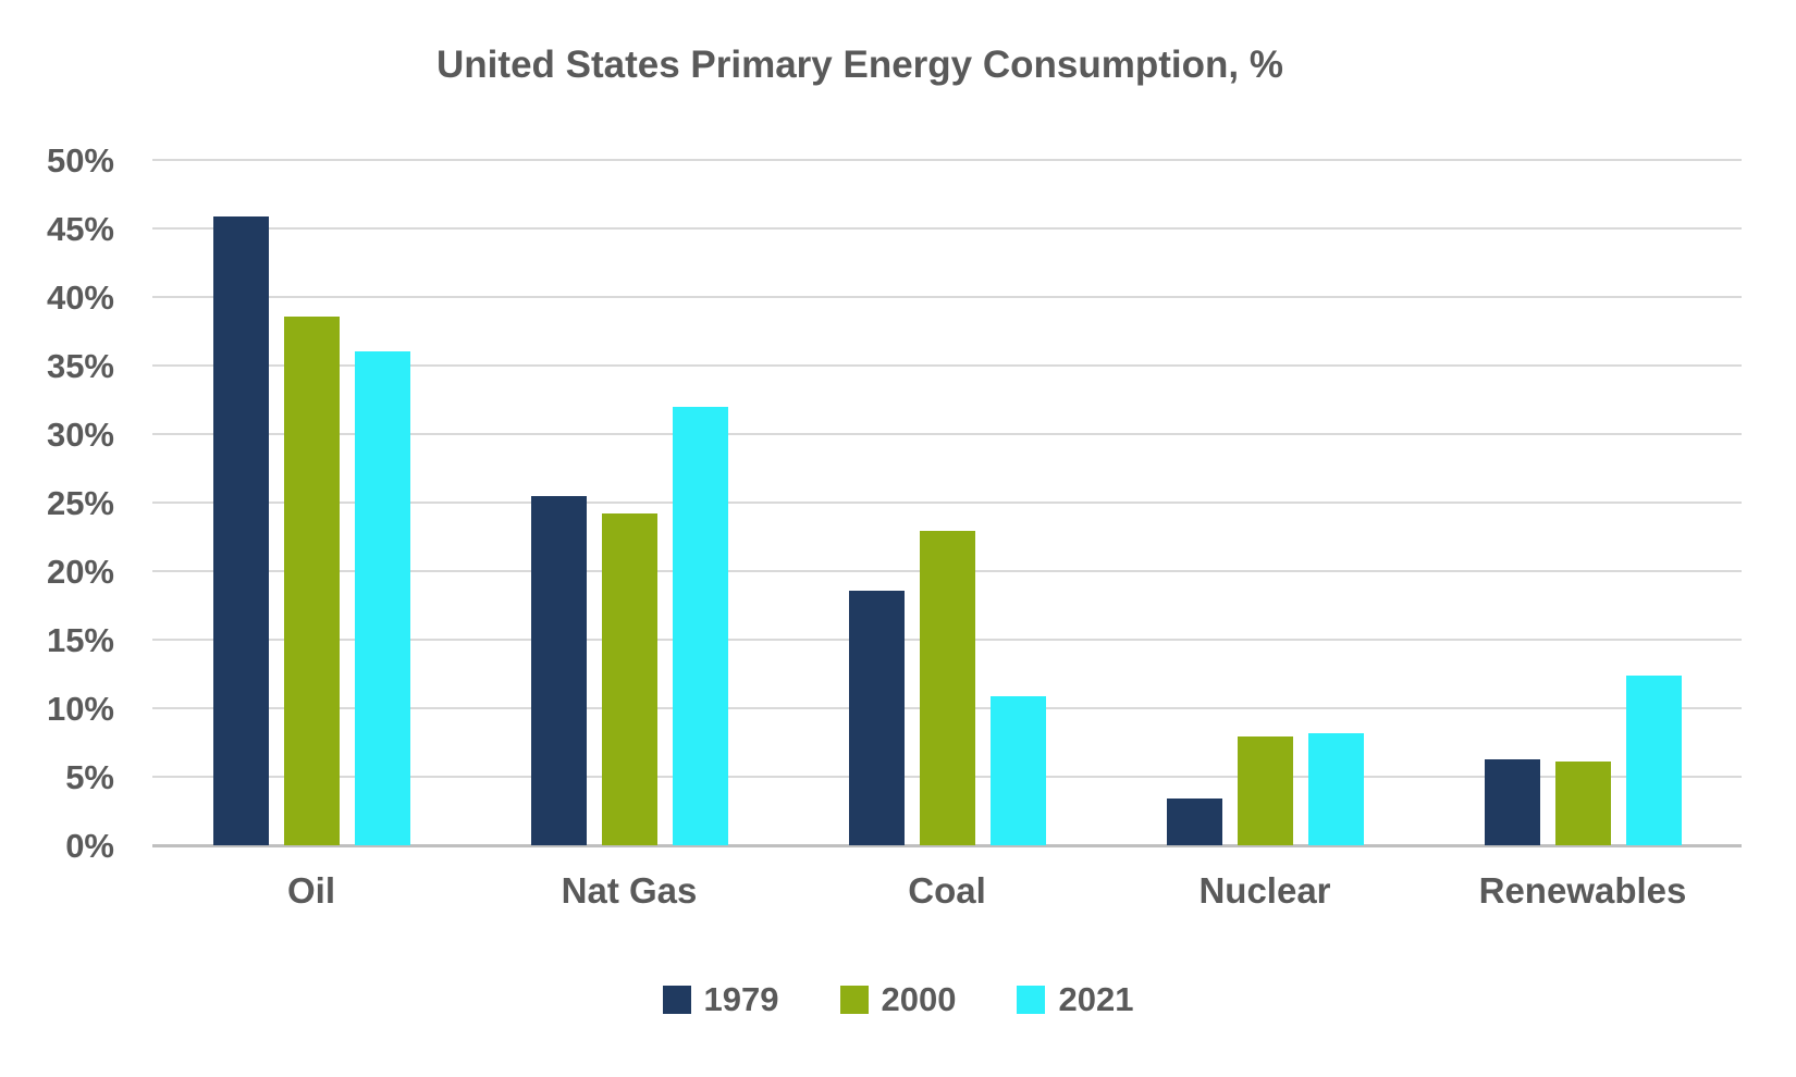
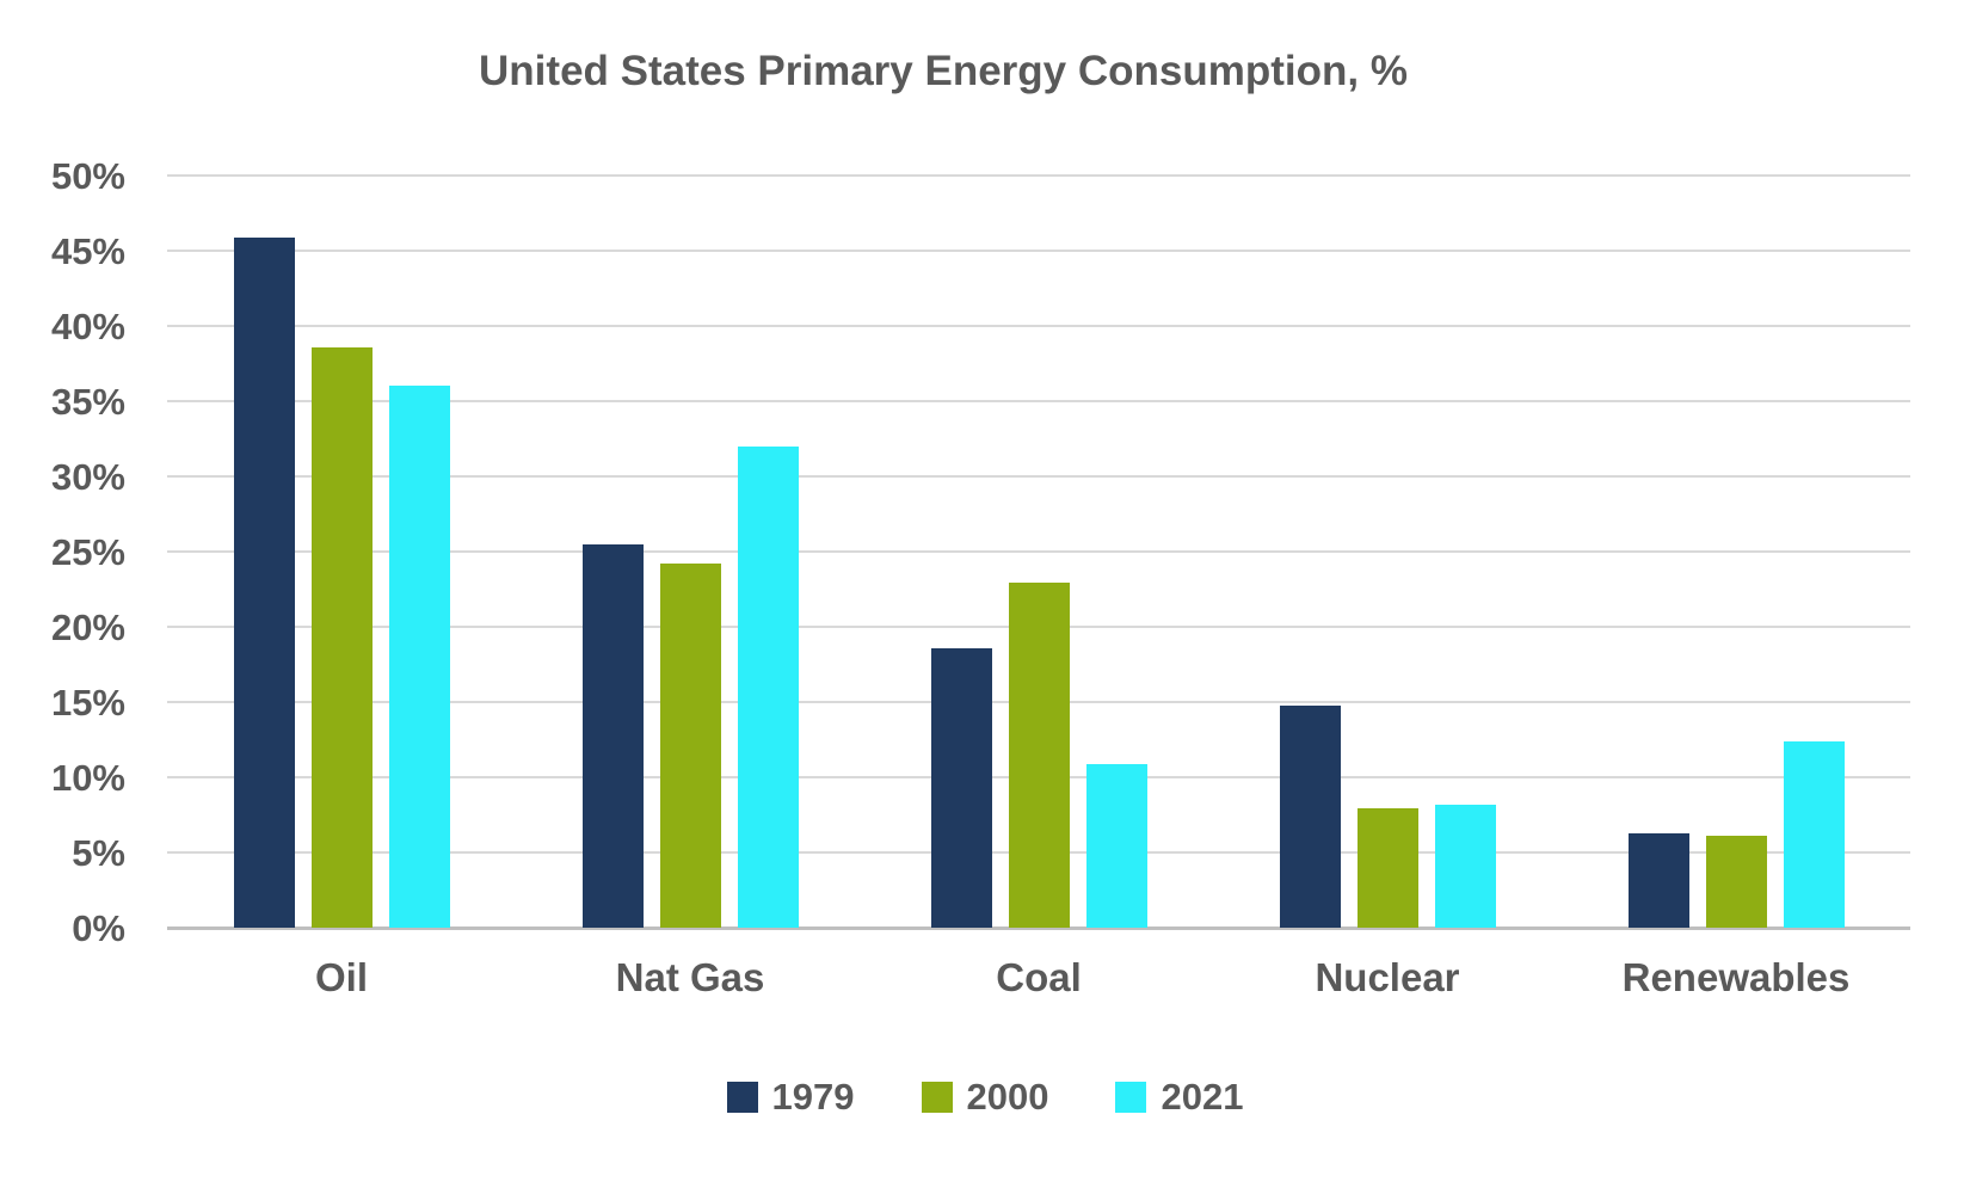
1979/Nuclear: 3.4% -> 14.8%
